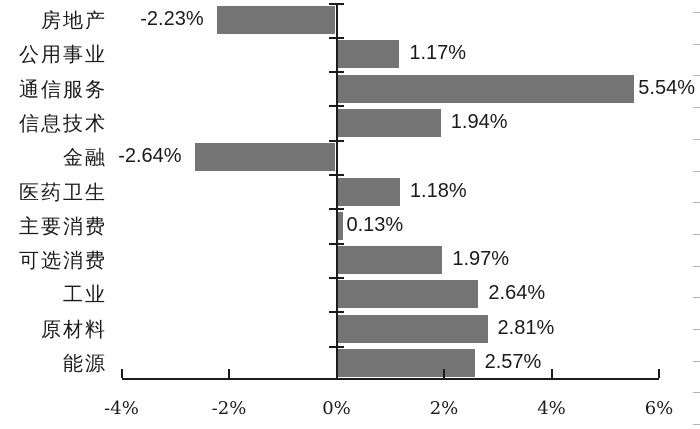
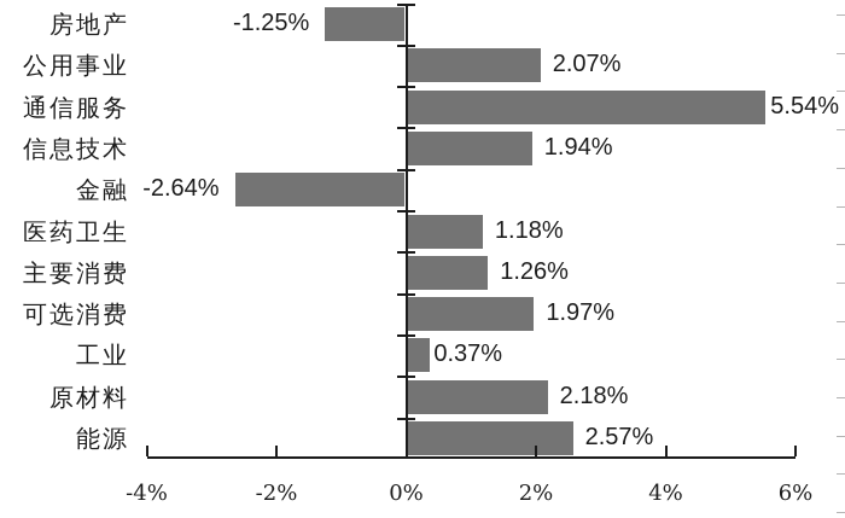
房地产: -2.23% -> -1.25%
公用事业: 1.17% -> 2.07%
主要消费: 0.13% -> 1.26%
工业: 2.64% -> 0.37%
原材料: 2.81% -> 2.18%
